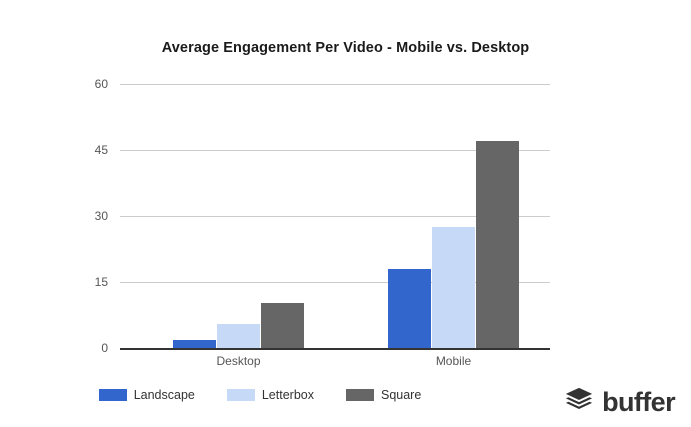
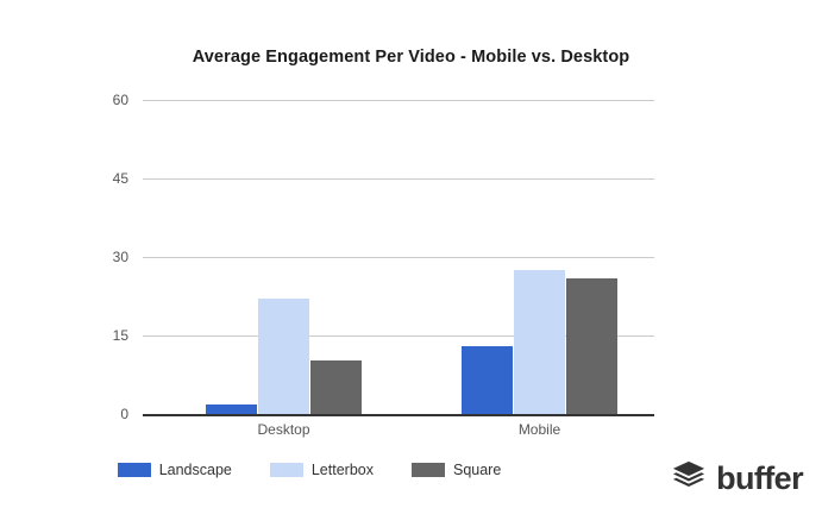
Letterbox/Desktop: 5 -> 22
Landscape/Mobile: 18 -> 13
Square/Mobile: 47 -> 26
